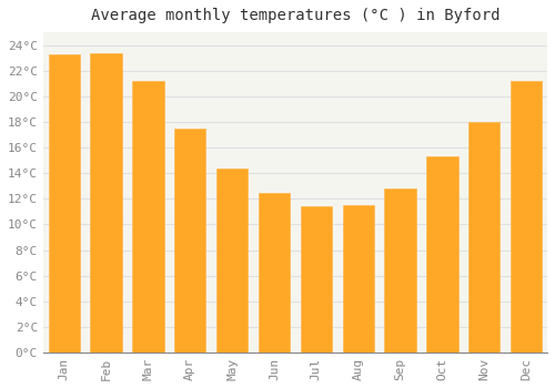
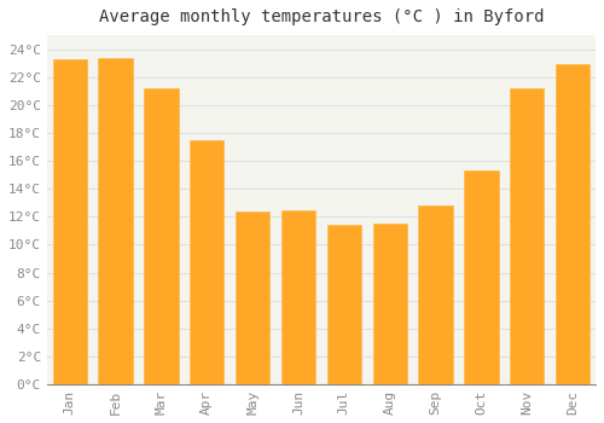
May: 14.4°C -> 12.4°C
Nov: 18.0°C -> 21.2°C
Dec: 21.2°C -> 22.9°C
